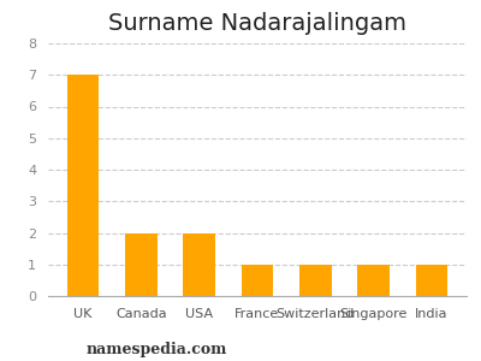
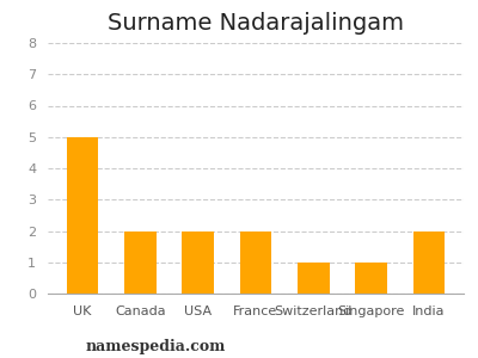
UK: 7 -> 5
France: 1 -> 2
India: 1 -> 2
